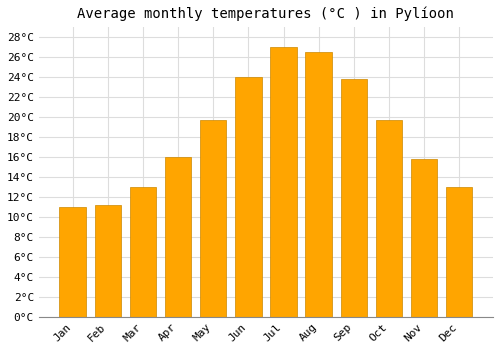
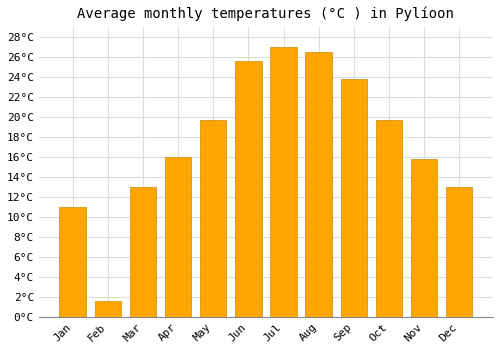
Feb: 11.2°C -> 1.6°C
Jun: 24.0°C -> 25.6°C
